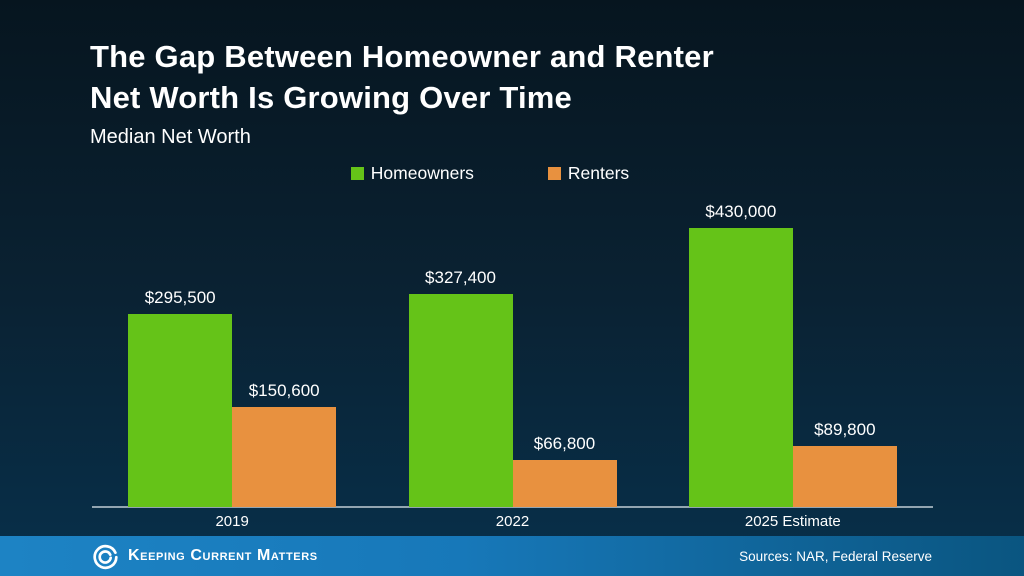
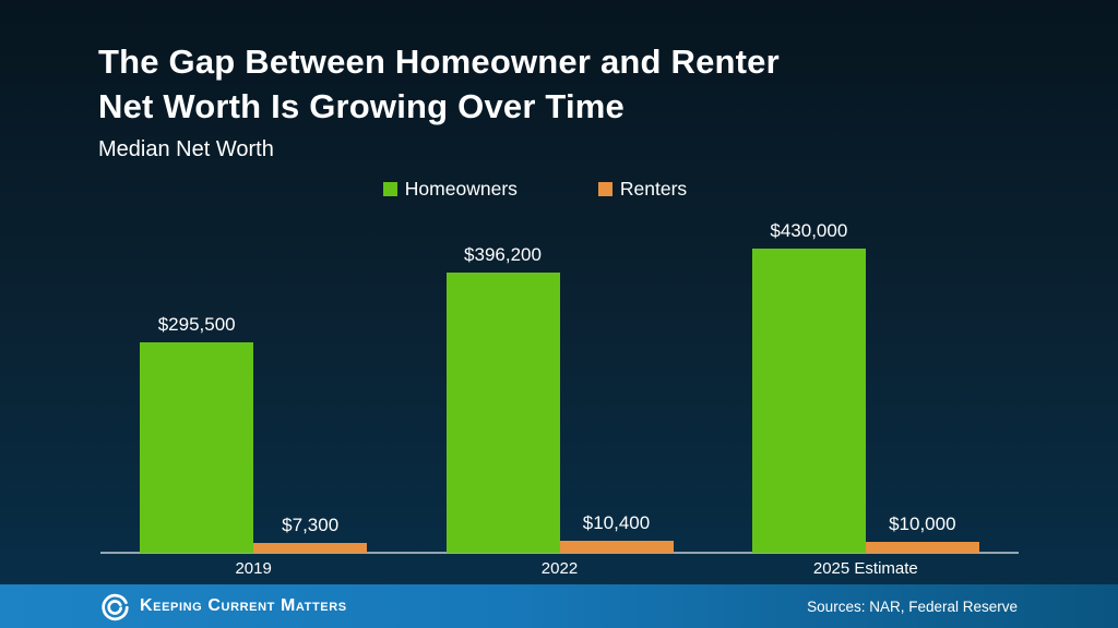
Renters/2019: $150,600 -> $7,300
Homeowners/2022: $327,400 -> $396,200
Renters/2022: $66,800 -> $10,400
Renters/2025 Estimate: $89,800 -> $10,000
